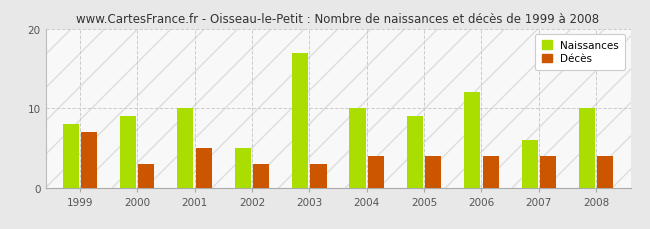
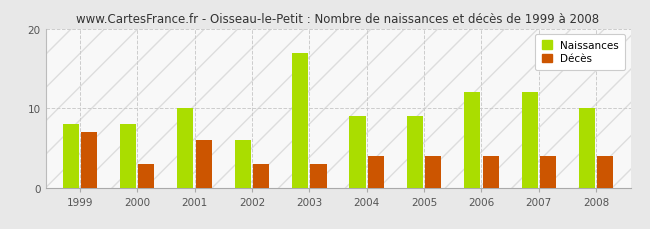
Naissances/2000: 9 -> 8
Décès/2001: 5 -> 6
Naissances/2002: 5 -> 6
Naissances/2004: 10 -> 9
Naissances/2007: 6 -> 12
